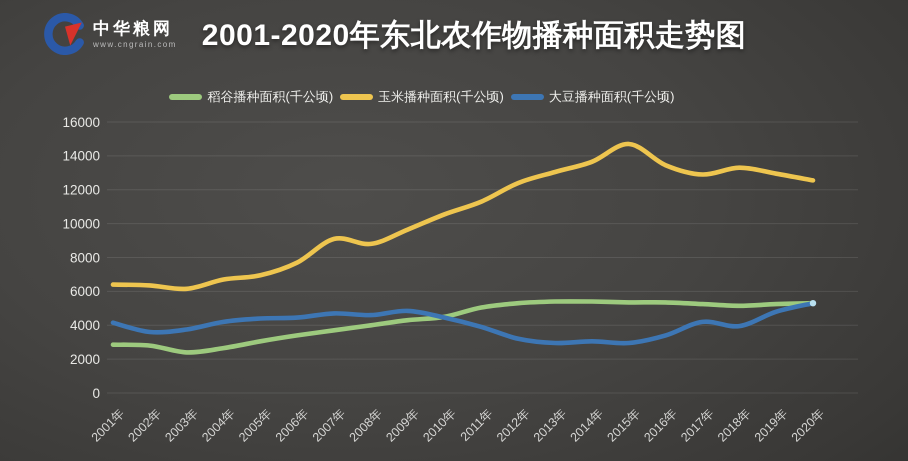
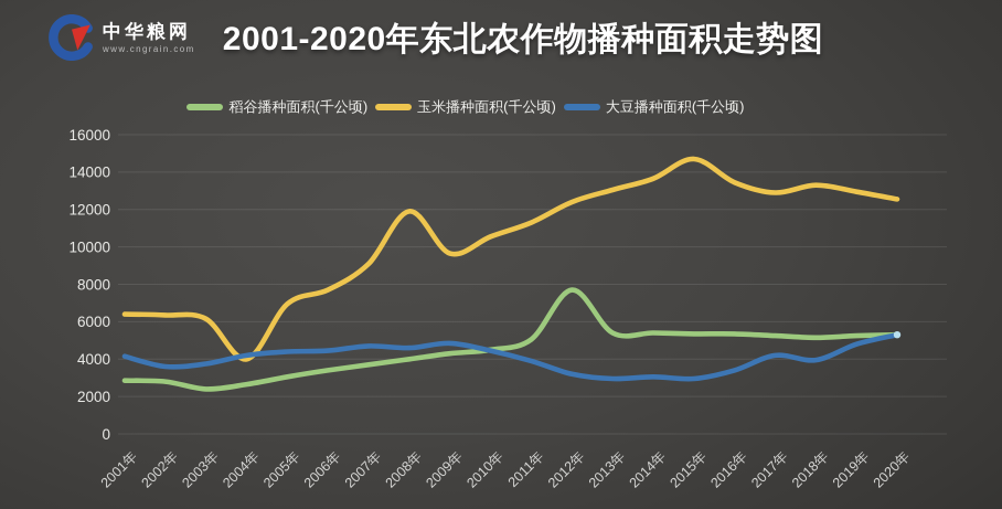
玉米播种面积(千公顷)/2004年: 6700 -> 4000
玉米播种面积(千公顷)/2008年: 8800 -> 11900
稻谷播种面积(千公顷)/2012年: 5300 -> 7700
